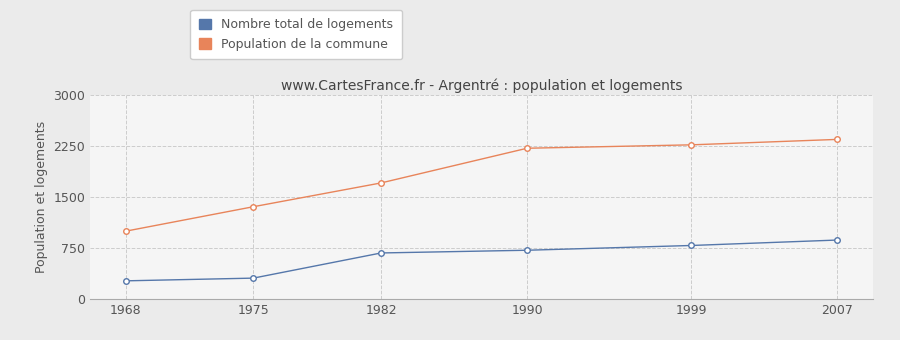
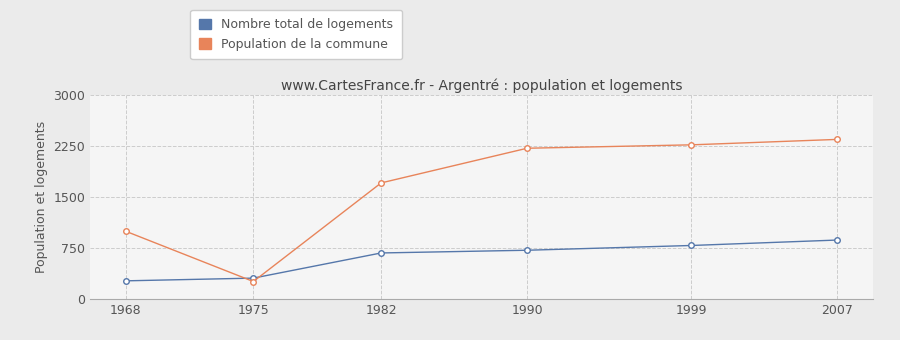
Population de la commune/1975: 1360 -> 260
